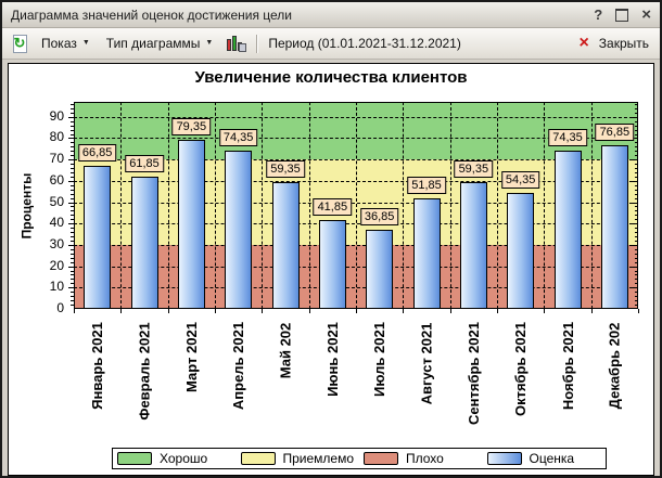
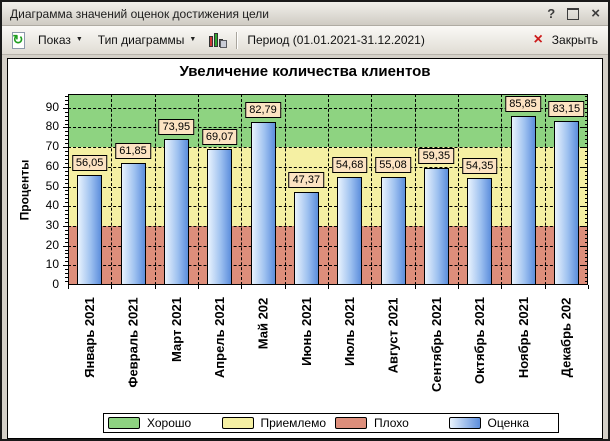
Январь 2021: 66,85 -> 56,05
Март 2021: 79,35 -> 73,95
Апрель 2021: 74,35 -> 69,07
Май 202: 59,35 -> 82,79
Июнь 2021: 41,85 -> 47,37
Июль 2021: 36,85 -> 54,68
Август 2021: 51,85 -> 55,08
Ноябрь 2021: 74,35 -> 85,85
Декабрь 202: 76,85 -> 83,15
